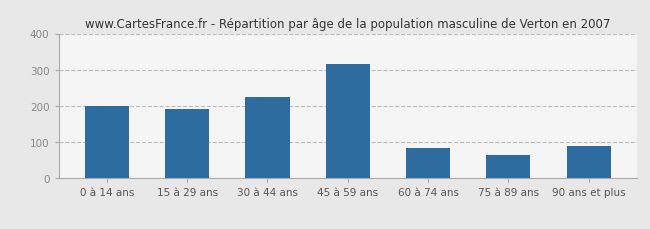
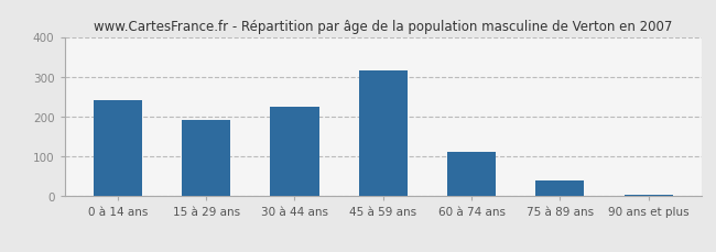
0 à 14 ans: 200 -> 240
60 à 74 ans: 85 -> 112
75 à 89 ans: 65 -> 40
90 ans et plus: 90 -> 5
